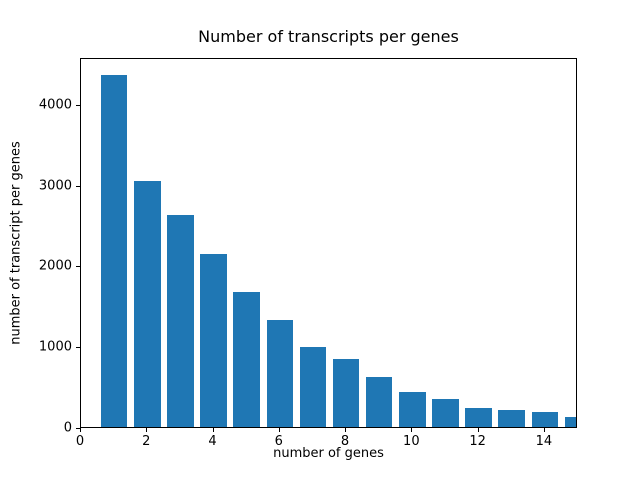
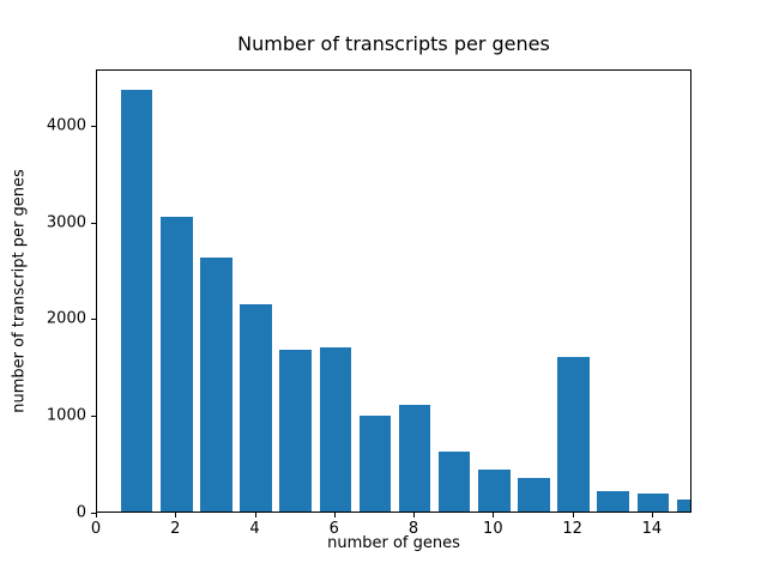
6: 1300 -> 1700
8: 800 -> 1100
12: 200 -> 1600
